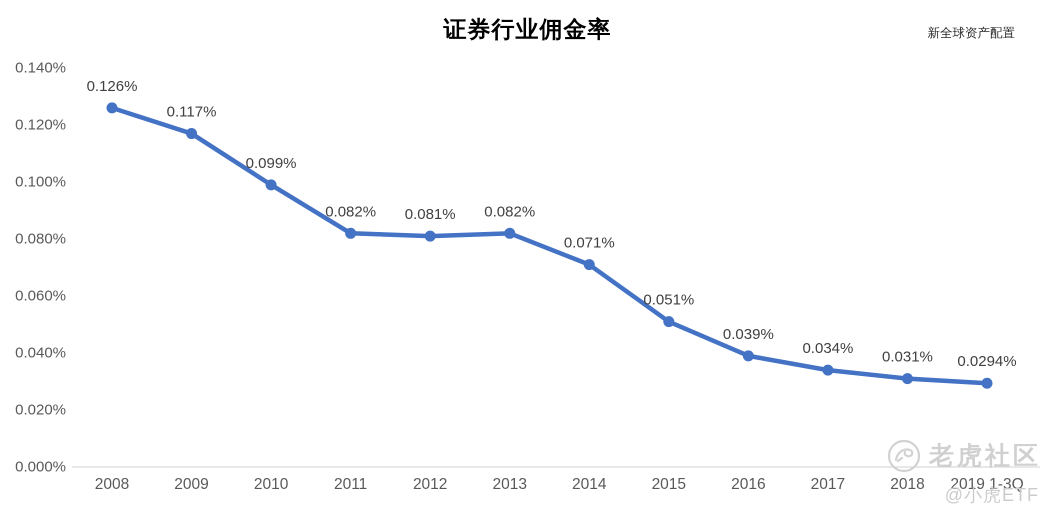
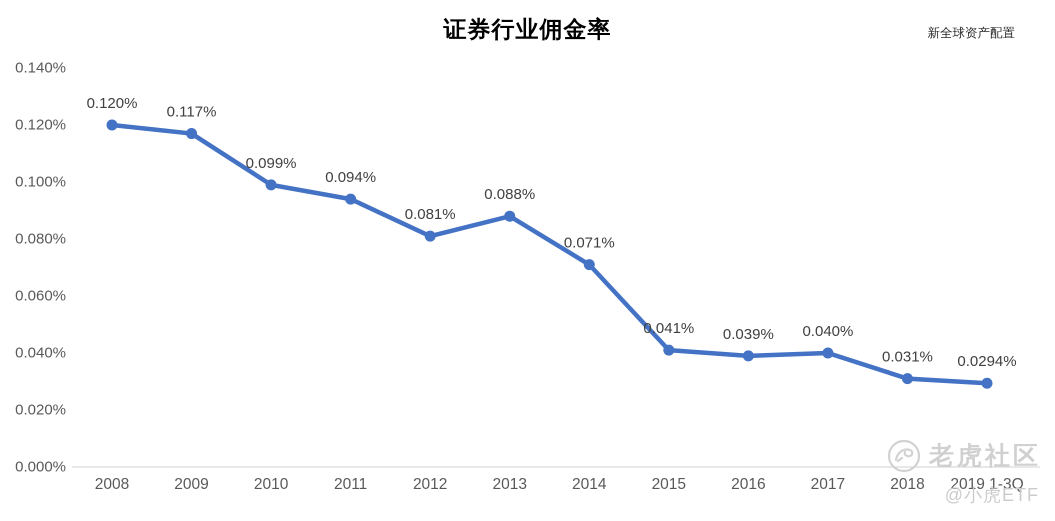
2008: 0.126% -> 0.120%
2011: 0.082% -> 0.094%
2013: 0.082% -> 0.088%
2015: 0.051% -> 0.041%
2017: 0.034% -> 0.040%
